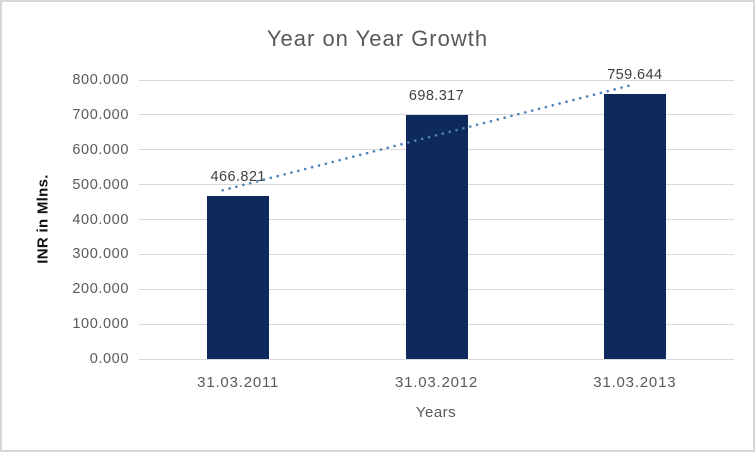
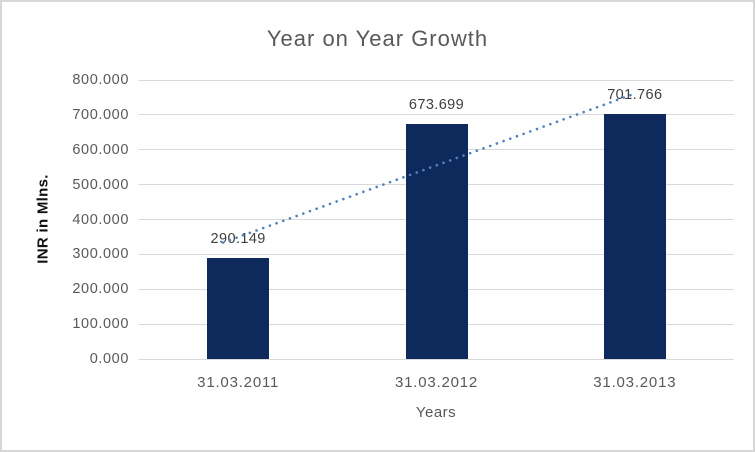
31.03.2011: 466.821 -> 290.149
31.03.2012: 698.317 -> 673.699
31.03.2013: 759.644 -> 701.766
